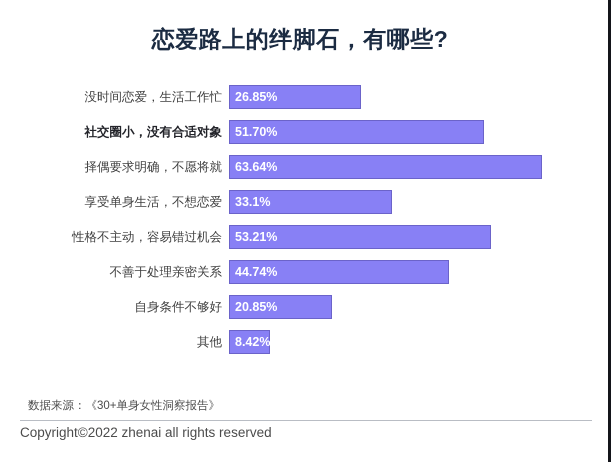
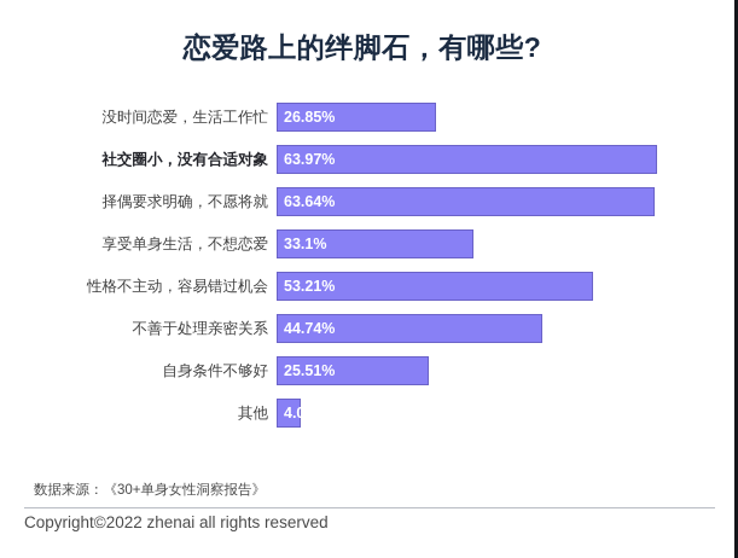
社交圈小，没有合适对象: 51.70% -> 63.97%
自身条件不够好: 20.85% -> 25.51%
其他: 8.42% -> 4.07%
